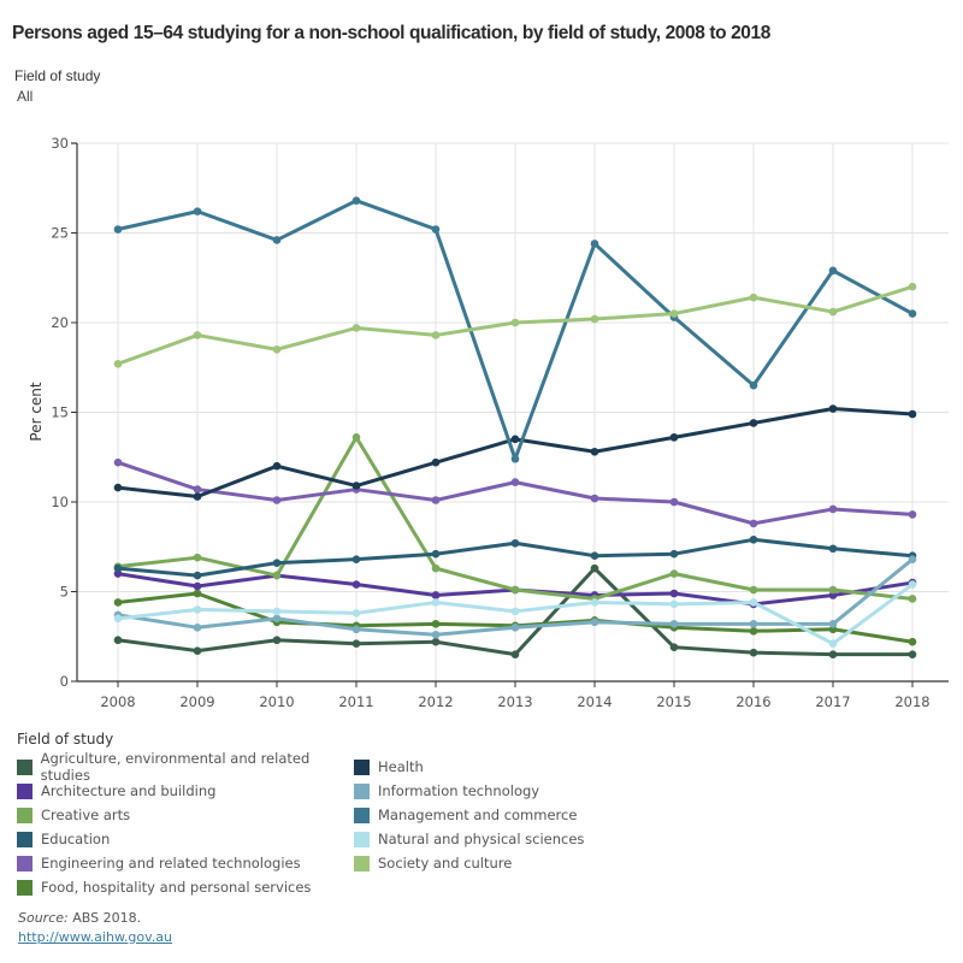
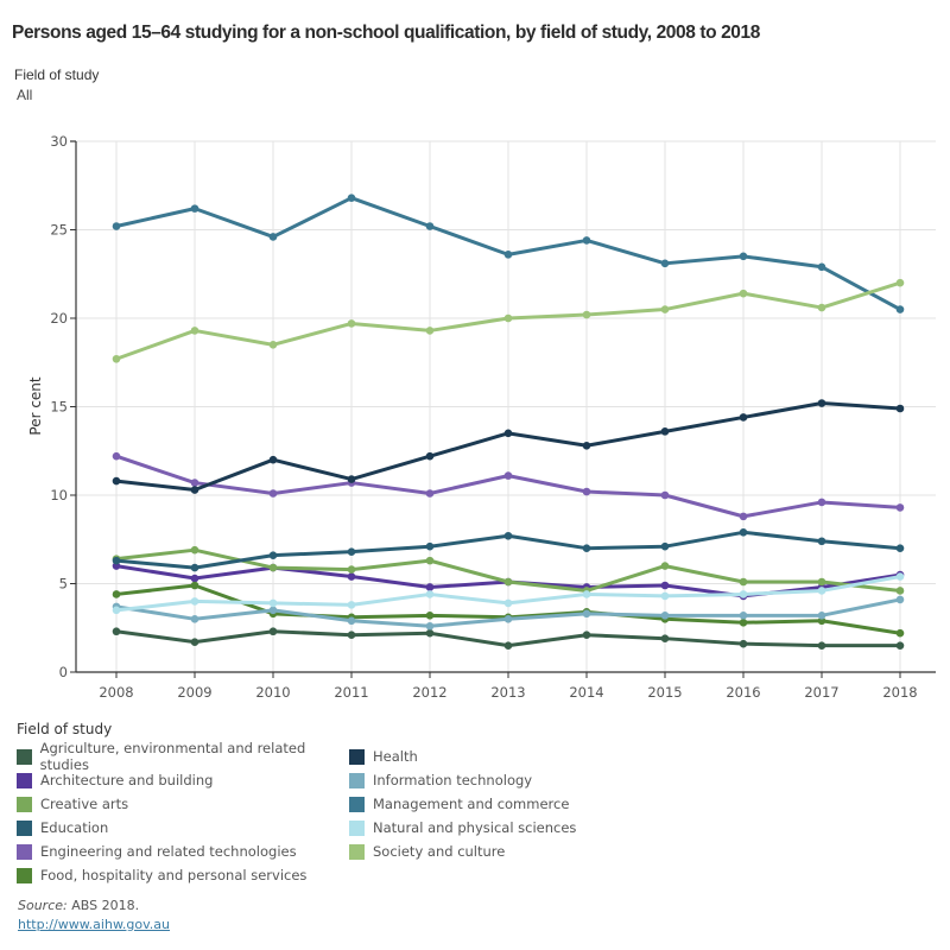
Creative arts/2011: 13.6 -> 5.8
Management and commerce/2013: 12.4 -> 23.6
Agriculture, environmental and related studies/2014: 6.3 -> 2.1
Management and commerce/2015: 20.3 -> 23.1
Management and commerce/2016: 16.5 -> 23.5
Natural and physical sciences/2017: 2.1 -> 4.6
Information technology/2018: 6.8 -> 4.1
